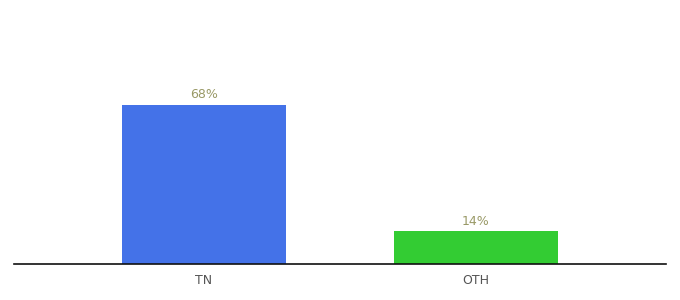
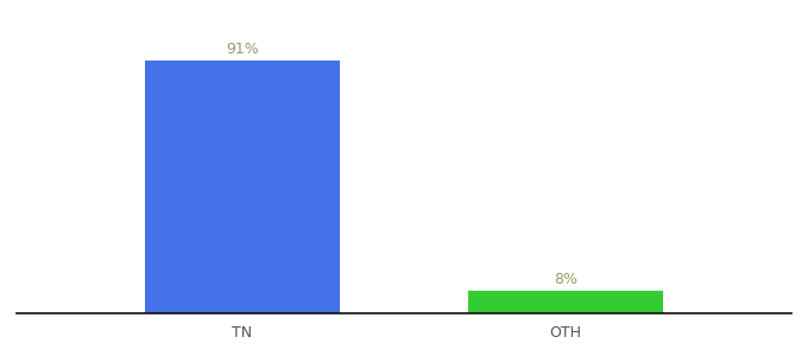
TN: 68% -> 91%
OTH: 14% -> 8%
